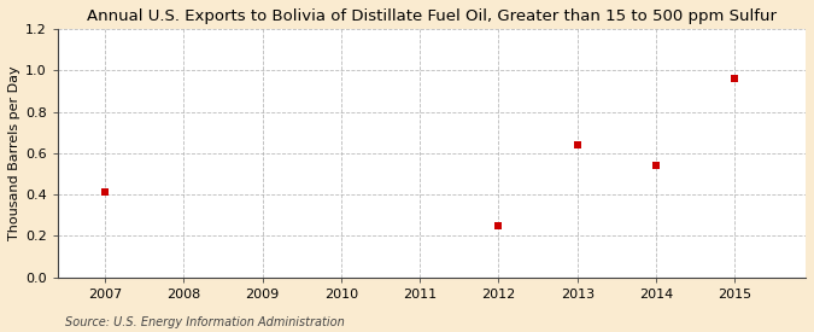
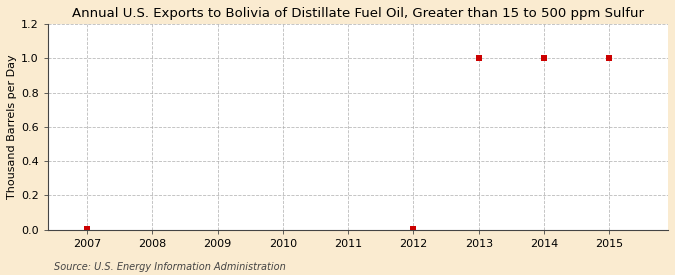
2007: 0.41 -> 0.00
2012: 0.25 -> 0.00
2013: 0.64 -> 1.00
2014: 0.54 -> 1.00
2015: 0.96 -> 1.00
